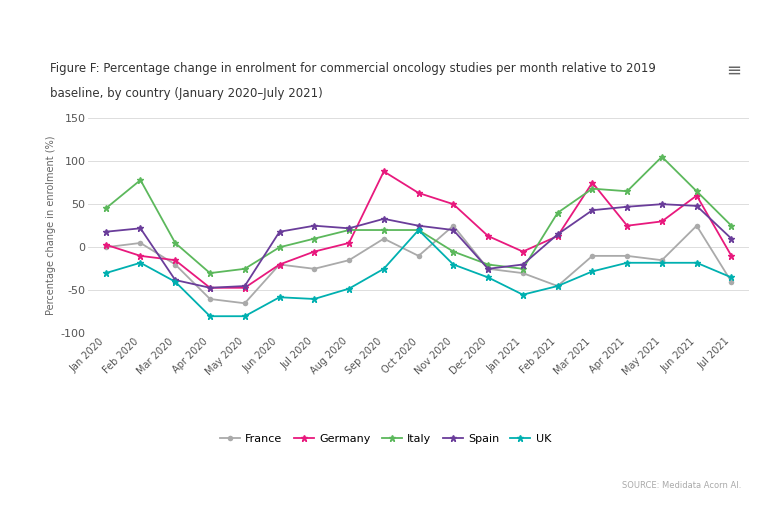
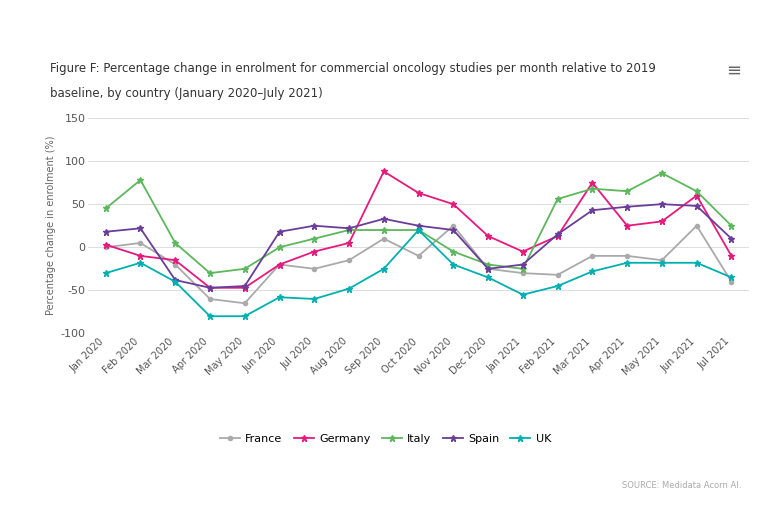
France/Feb 2021: -45 -> -32
Italy/Feb 2021: 40 -> 56
Italy/May 2021: 105 -> 86
